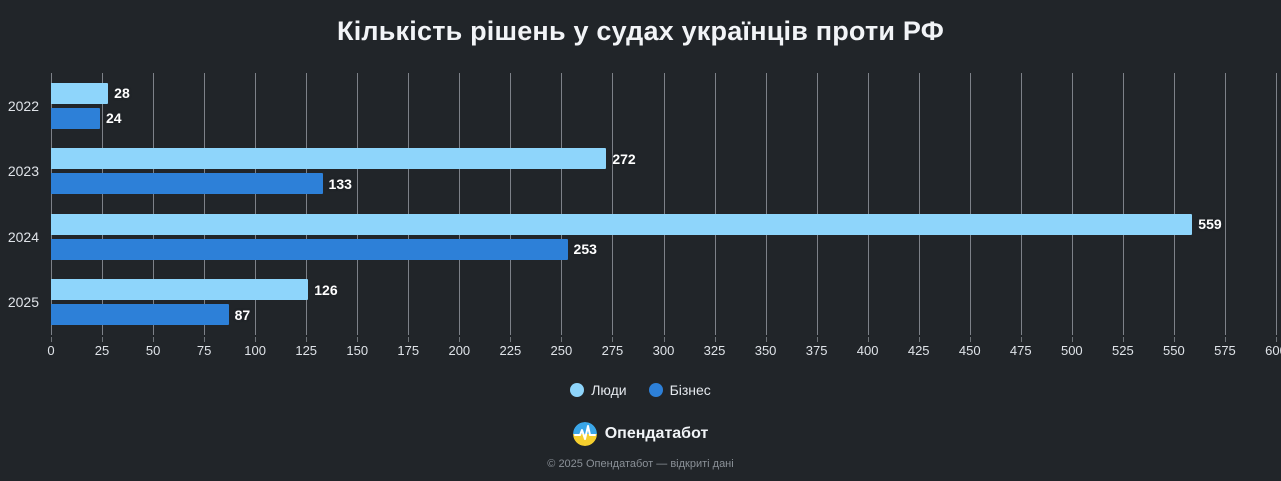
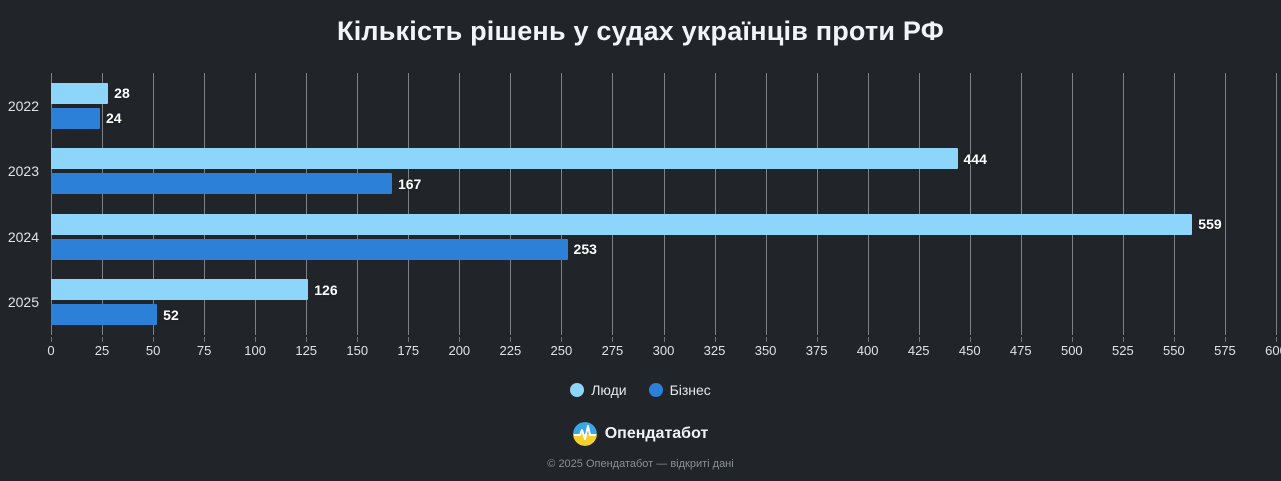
Люди/2023: 272 -> 444
Бізнес/2023: 133 -> 167
Бізнес/2025: 87 -> 52
